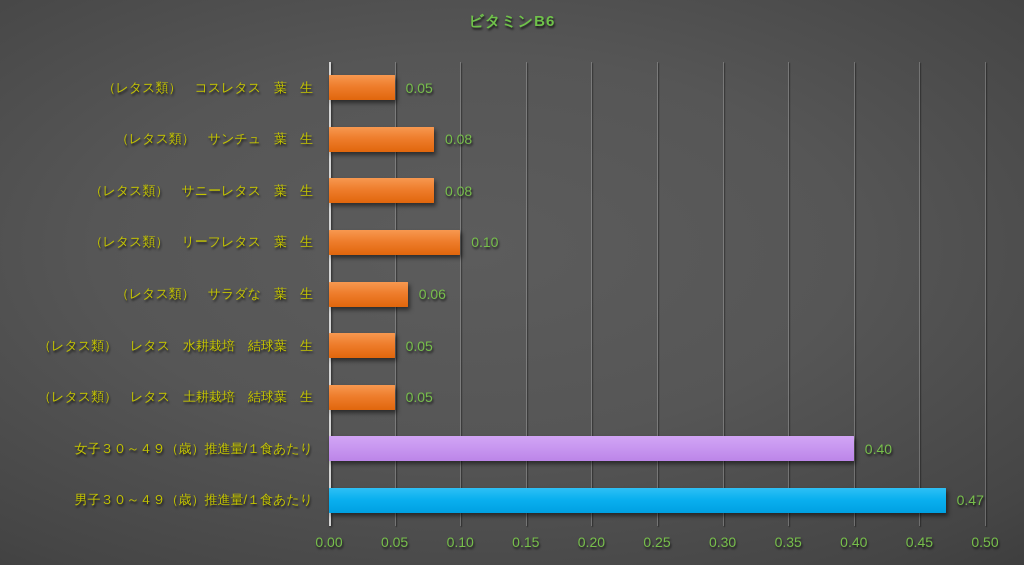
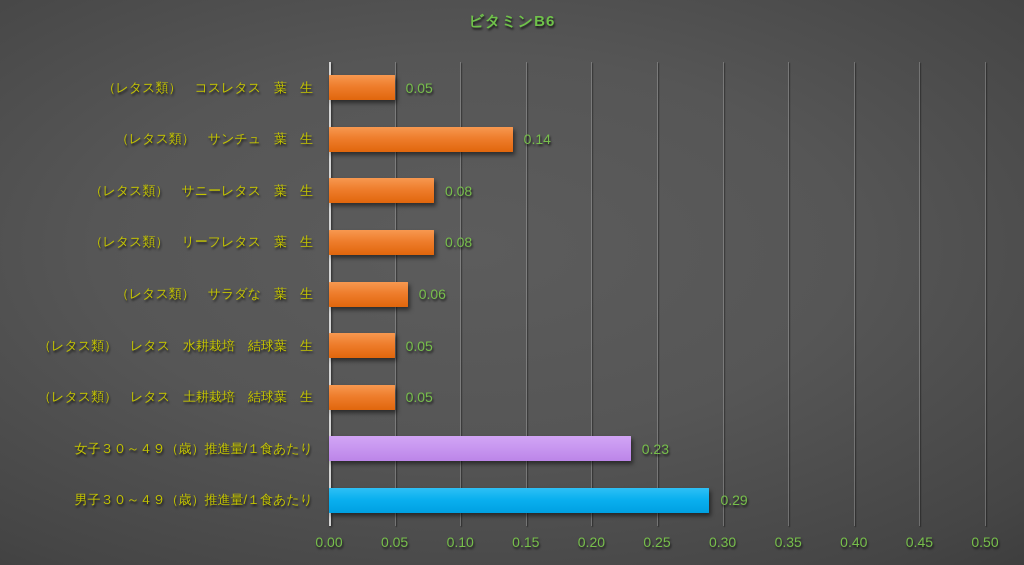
（レタス類） サンチュ 葉 生: 0.08 -> 0.14
（レタス類） リーフレタス 葉 生: 0.10 -> 0.08
女子３０～４９（歳）推進量/１食あたり: 0.40 -> 0.23
男子３０～４９（歳）推進量/１食あたり: 0.47 -> 0.29
